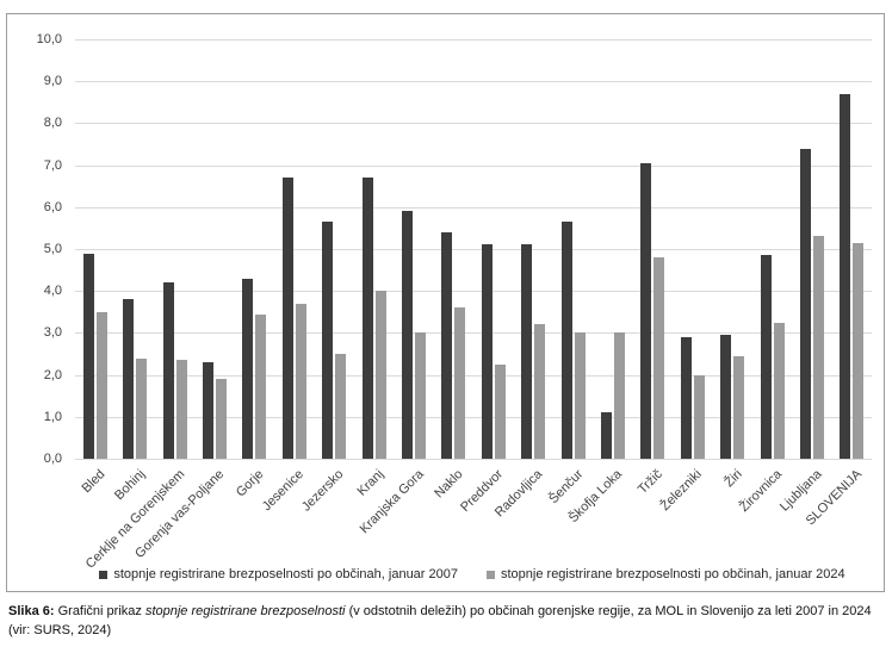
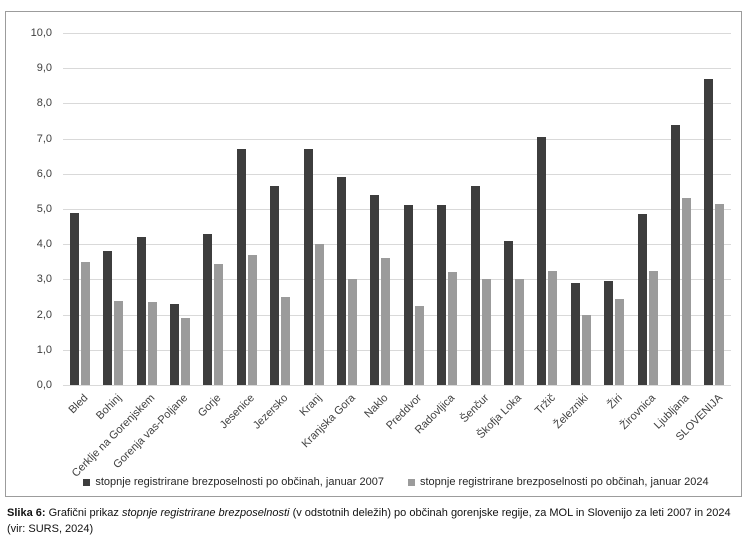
stopnje registrirane brezposelnosti po občinah, januar 2007/Škofja Loka: 1,1 -> 4,1
stopnje registrirane brezposelnosti po občinah, januar 2024/Tržič: 4,8 -> 3,2
